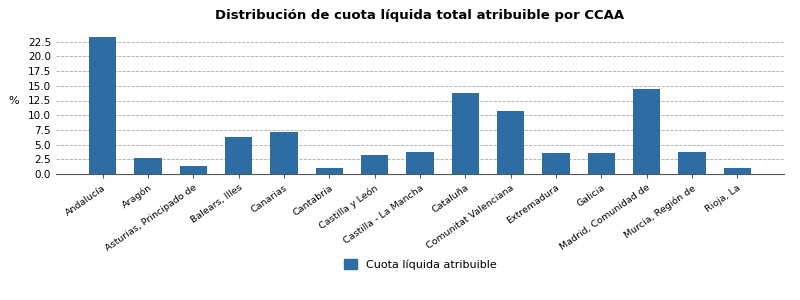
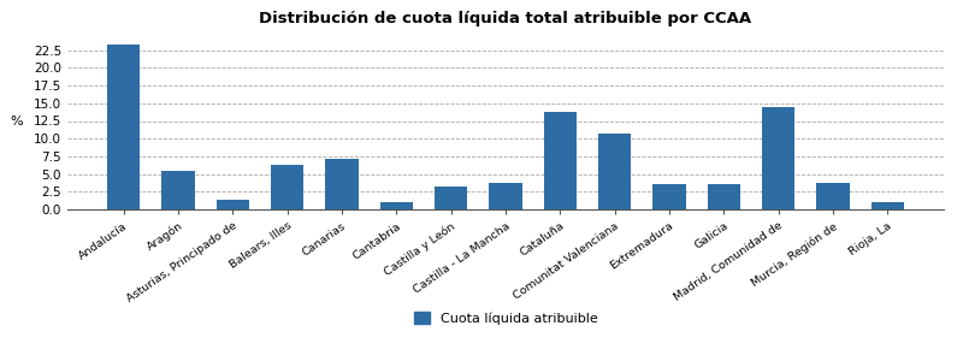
Aragón: 2.7 -> 5.4
